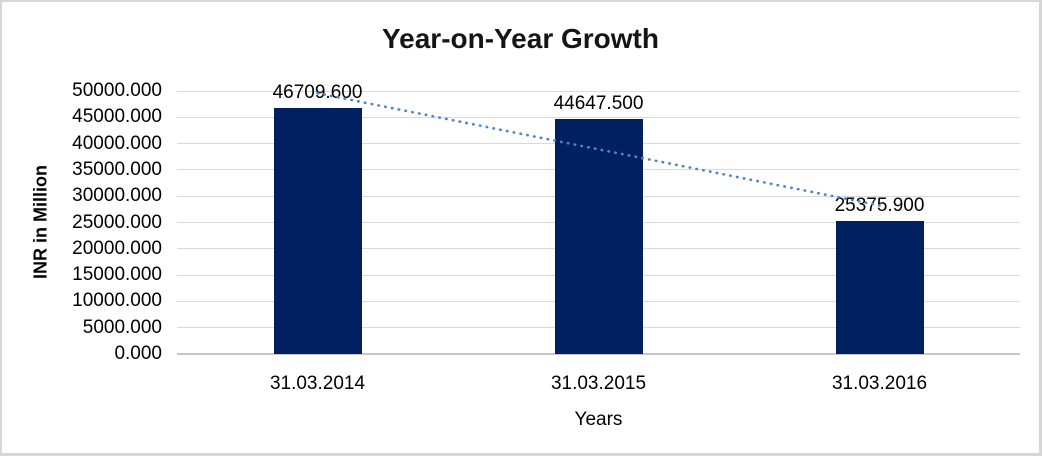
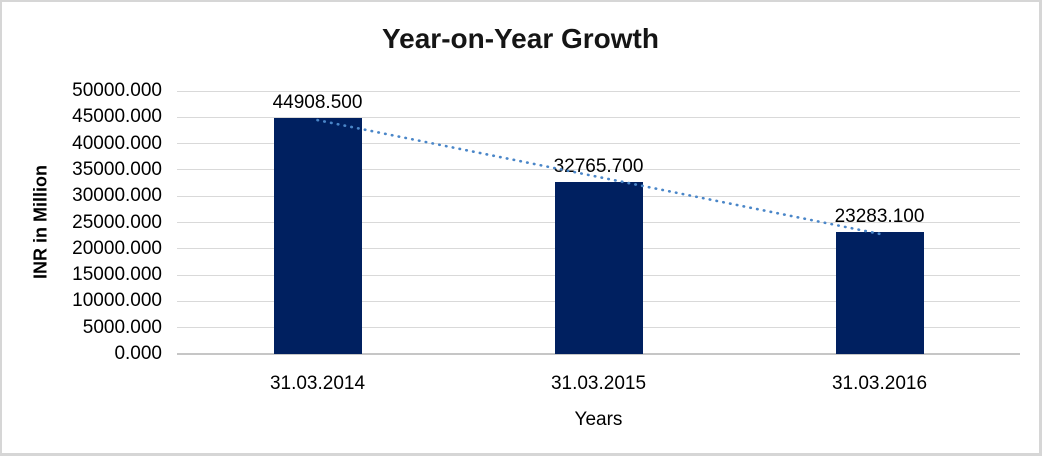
31.03.2014: 46709.600 -> 44908.500
31.03.2015: 44647.500 -> 32765.700
31.03.2016: 25375.900 -> 23283.100
